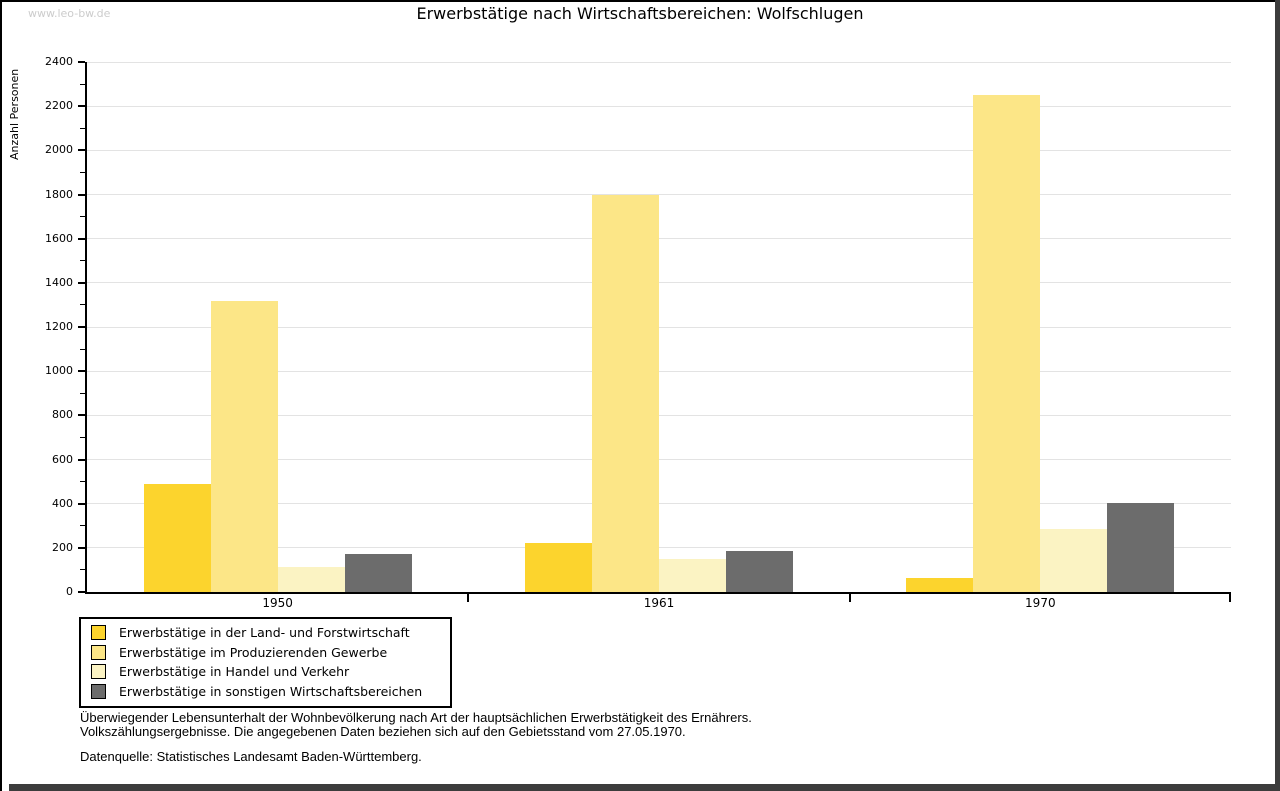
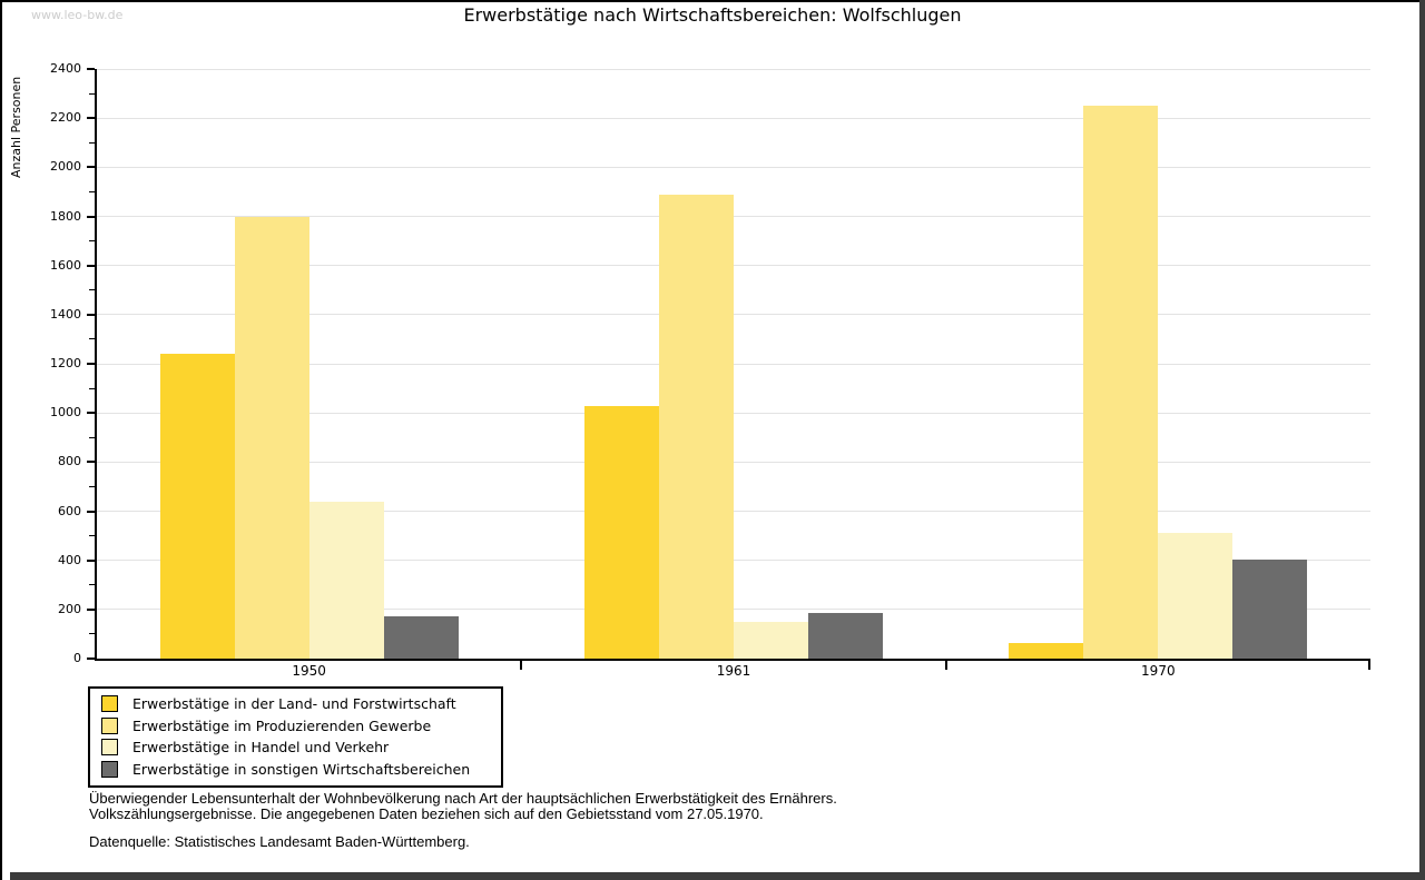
Erwerbstätige in der Land- und Forstwirtschaft/1950: 490 -> 1240
Erwerbstätige im Produzierenden Gewerbe/1950: 1320 -> 1800
Erwerbstätige in Handel und Verkehr/1950: 120 -> 640
Erwerbstätige in der Land- und Forstwirtschaft/1961: 220 -> 1030
Erwerbstätige im Produzierenden Gewerbe/1961: 1800 -> 1890
Erwerbstätige in Handel und Verkehr/1970: 280 -> 510
